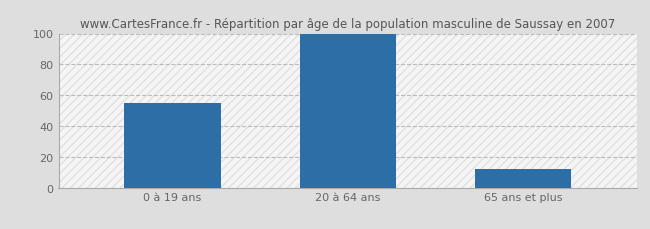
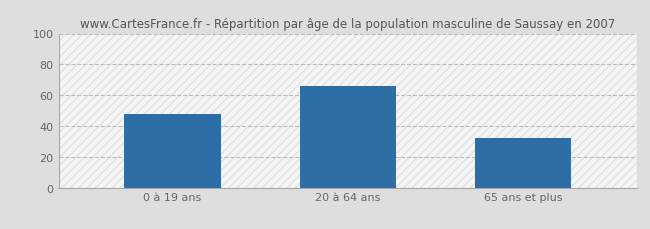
0 à 19 ans: 55 -> 48
20 à 64 ans: 100 -> 66
65 ans et plus: 12 -> 32
